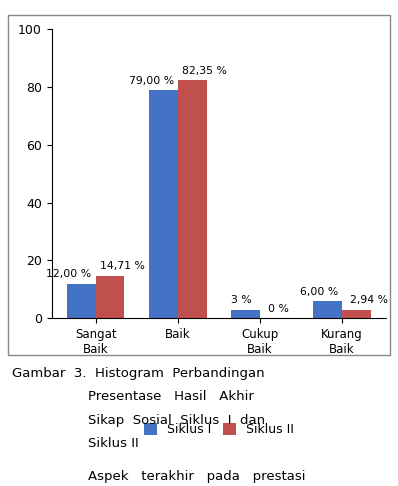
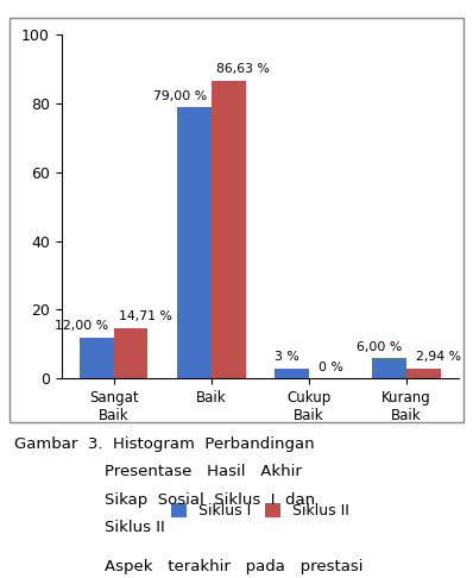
Siklus II/Baik: 82,35 -> 86,63
